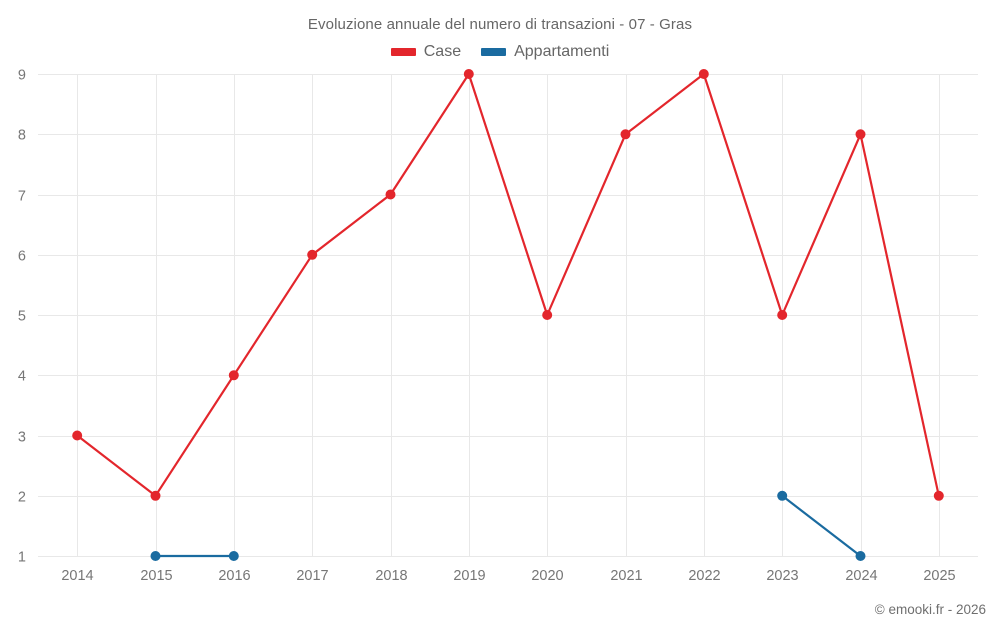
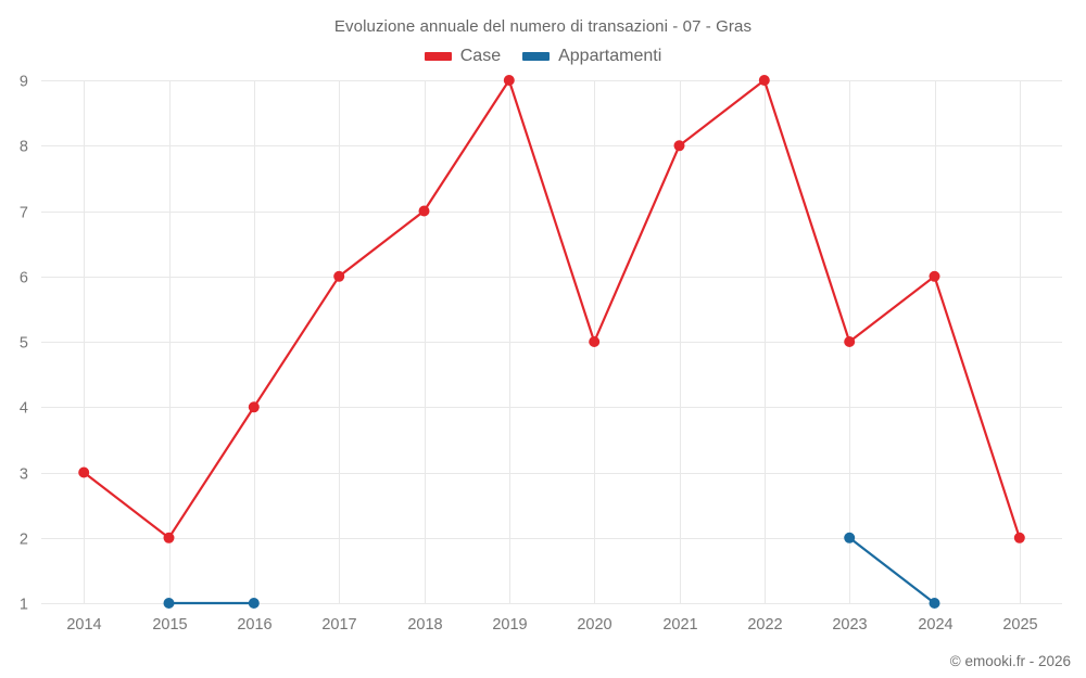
Case/2024: 8 -> 6
